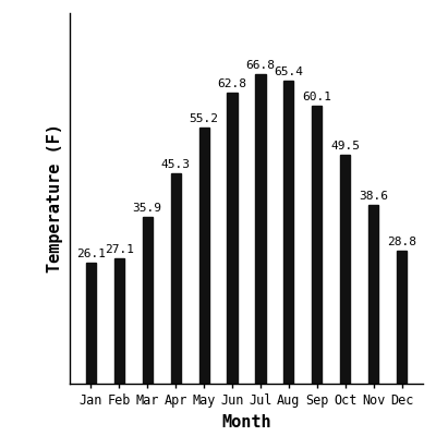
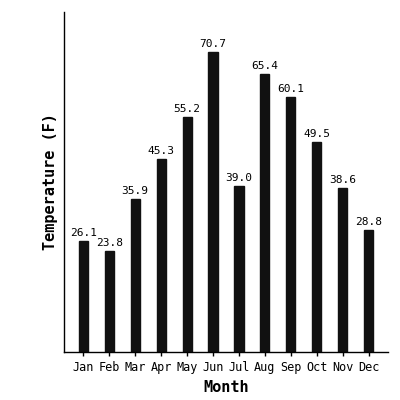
Feb: 27.1 -> 23.8
Jun: 62.8 -> 70.7
Jul: 66.8 -> 39.0
